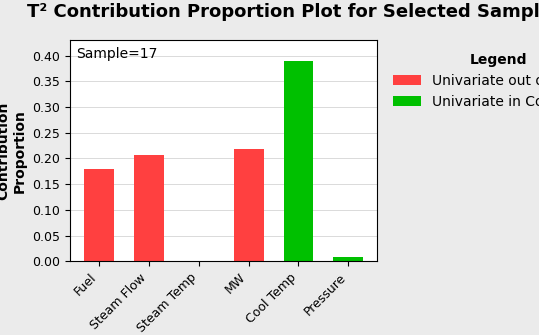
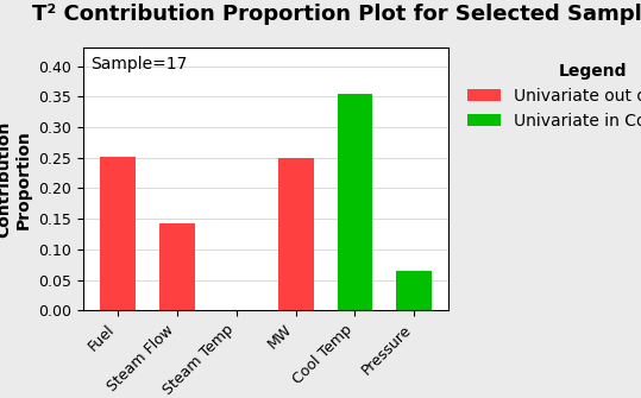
Fuel: 0.180 -> 0.252
Steam Flow: 0.207 -> 0.142
MW: 0.218 -> 0.250
Cool Temp: 0.390 -> 0.354
Pressure: 0.008 -> 0.064
